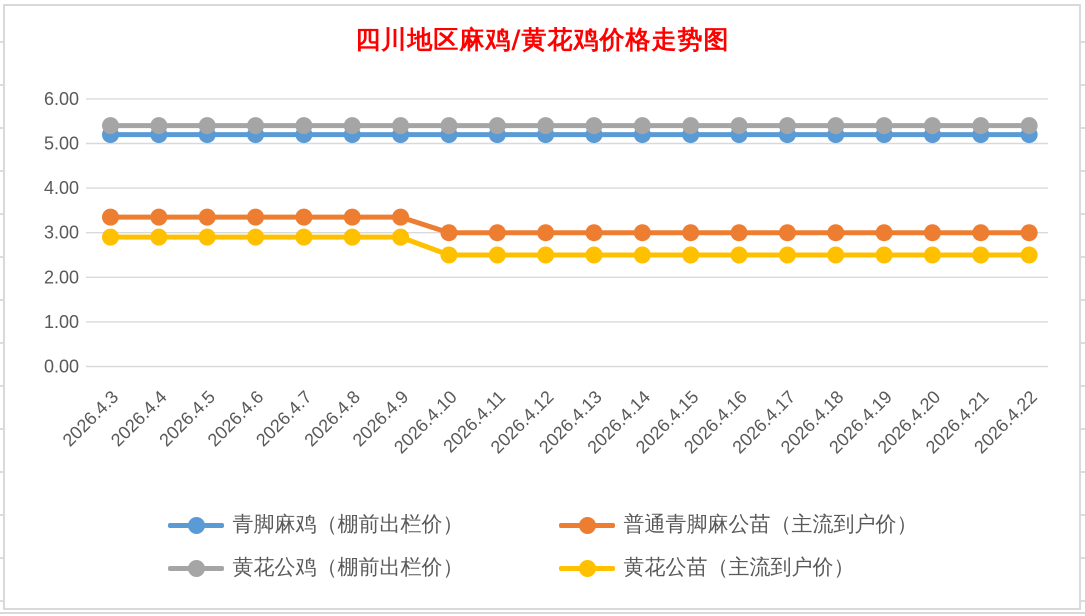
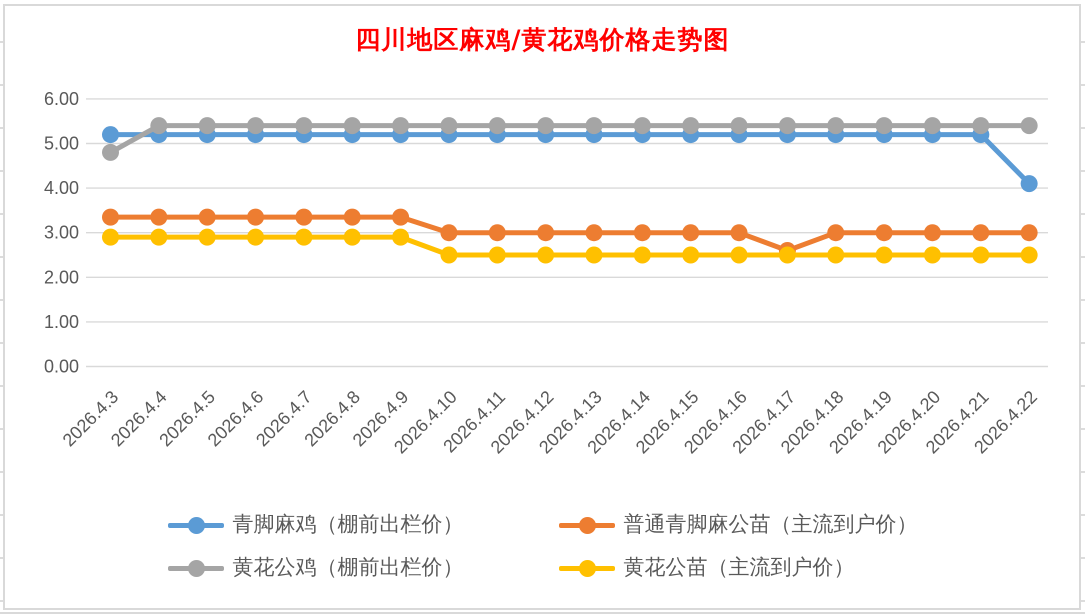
黄花公鸡（棚前出栏价）/2026.4.3: 5.4 -> 4.8
普通青脚麻公苗（主流到户价）/2026.4.17: 3.0 -> 2.6
青脚麻鸡（棚前出栏价）/2026.4.22: 5.2 -> 4.1
